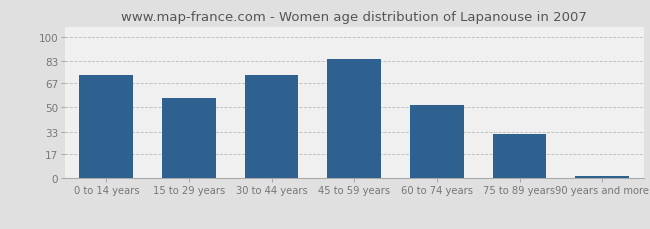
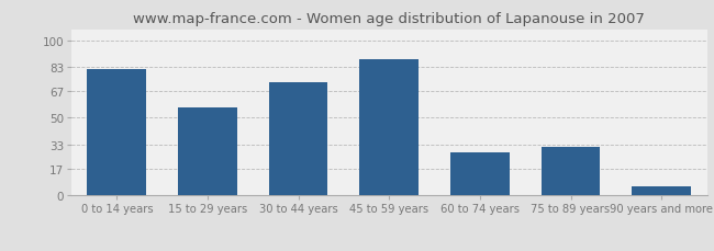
0 to 14 years: 73 -> 81
45 to 59 years: 84 -> 88
60 to 74 years: 52 -> 28
90 years and more: 2 -> 6
